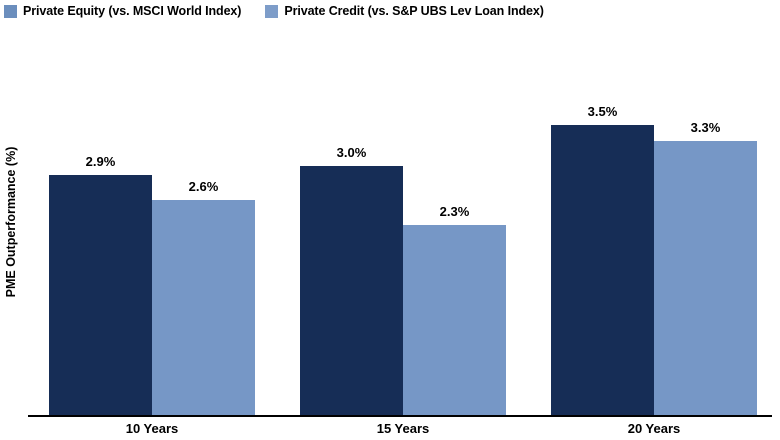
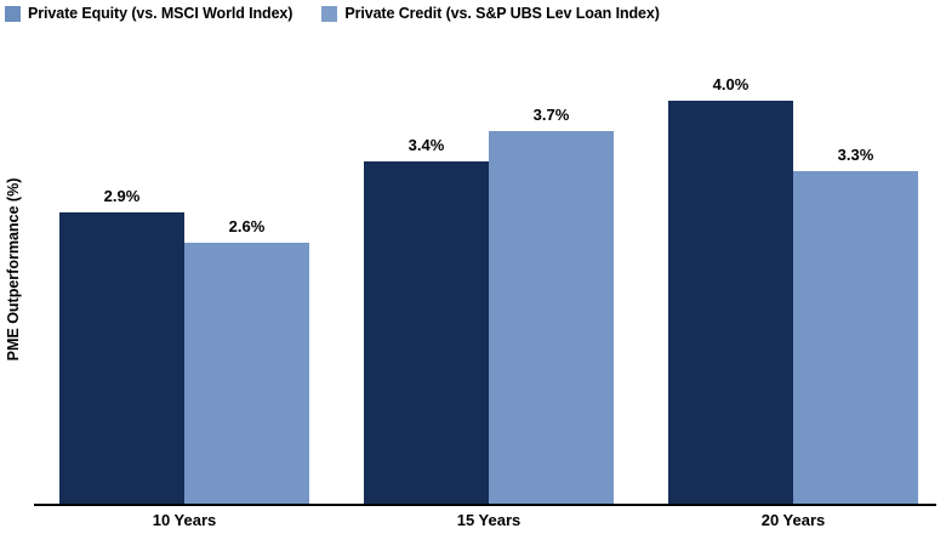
Private Equity (vs. MSCI World Index)/15 Years: 3.0% -> 3.4%
Private Credit (vs. S&P UBS Lev Loan Index)/15 Years: 2.3% -> 3.7%
Private Equity (vs. MSCI World Index)/20 Years: 3.5% -> 4.0%
